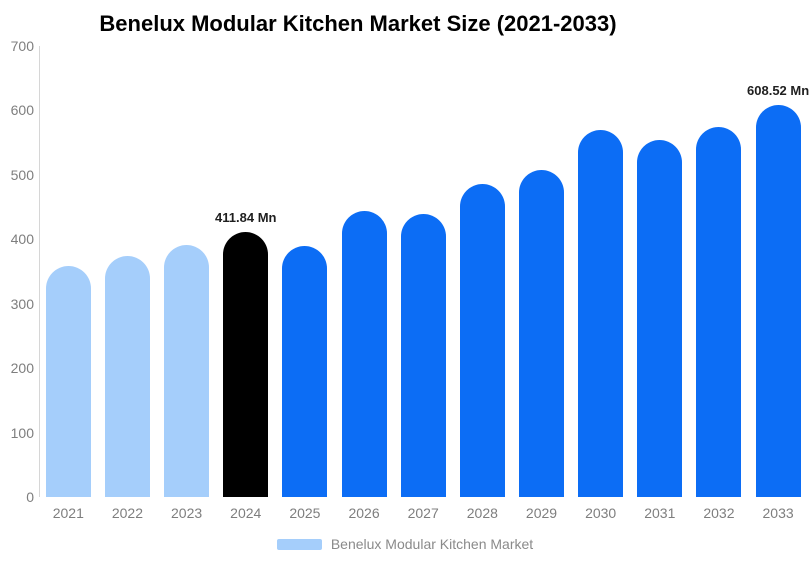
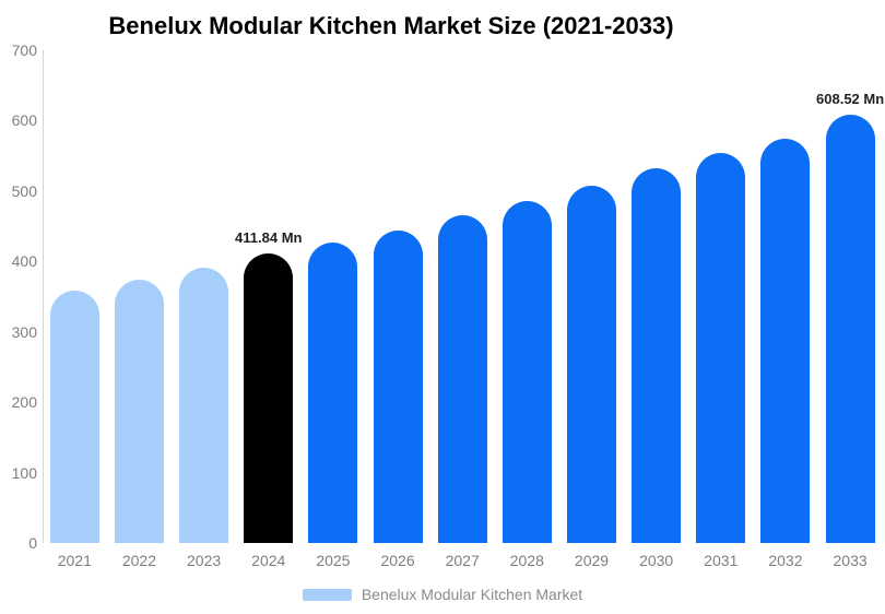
2025: 390 -> 430
2027: 440 -> 460
2030: 570 -> 530
